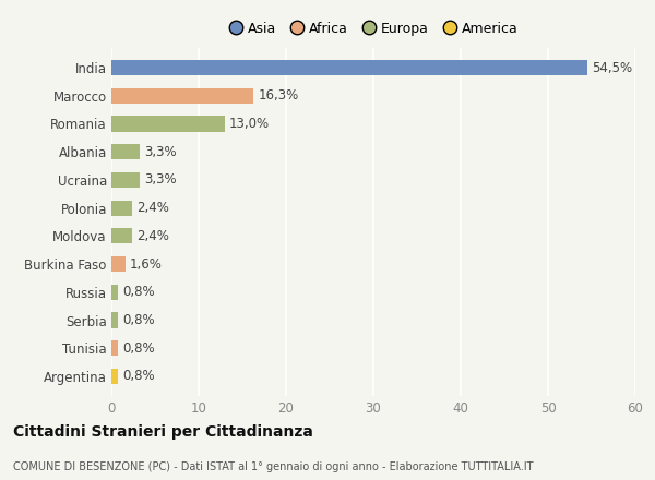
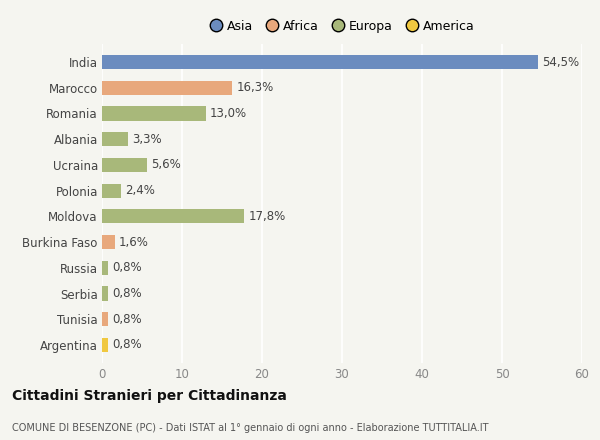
Ucraina: 3,3% -> 5,6%
Moldova: 2,4% -> 17,8%
